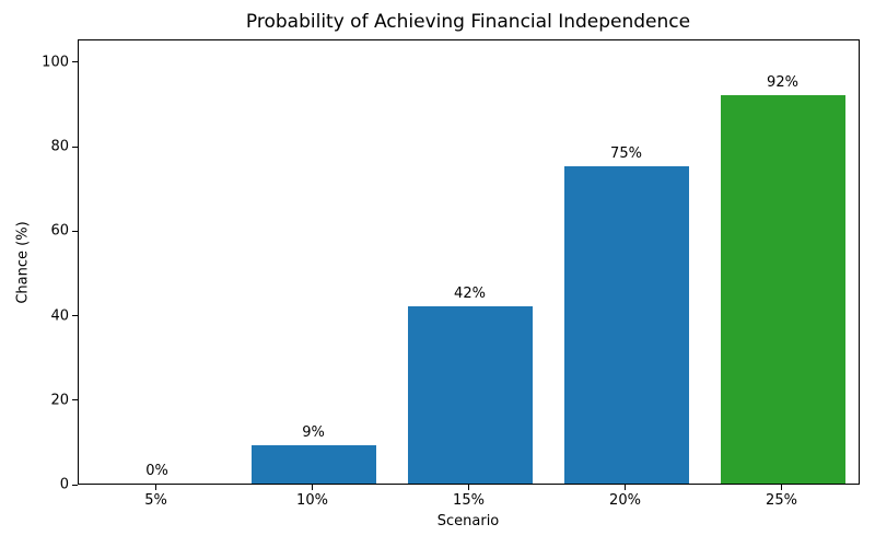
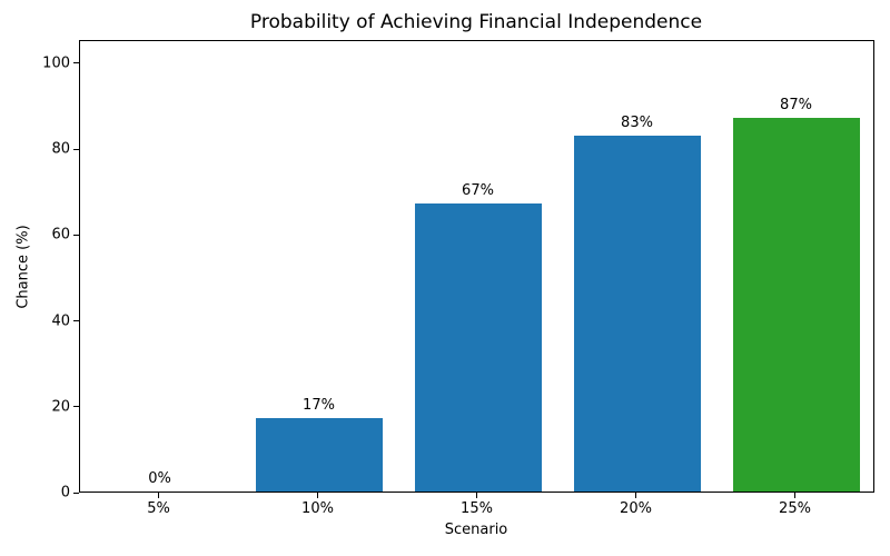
10%: 9% -> 17%
15%: 42% -> 67%
20%: 75% -> 83%
25%: 92% -> 87%
